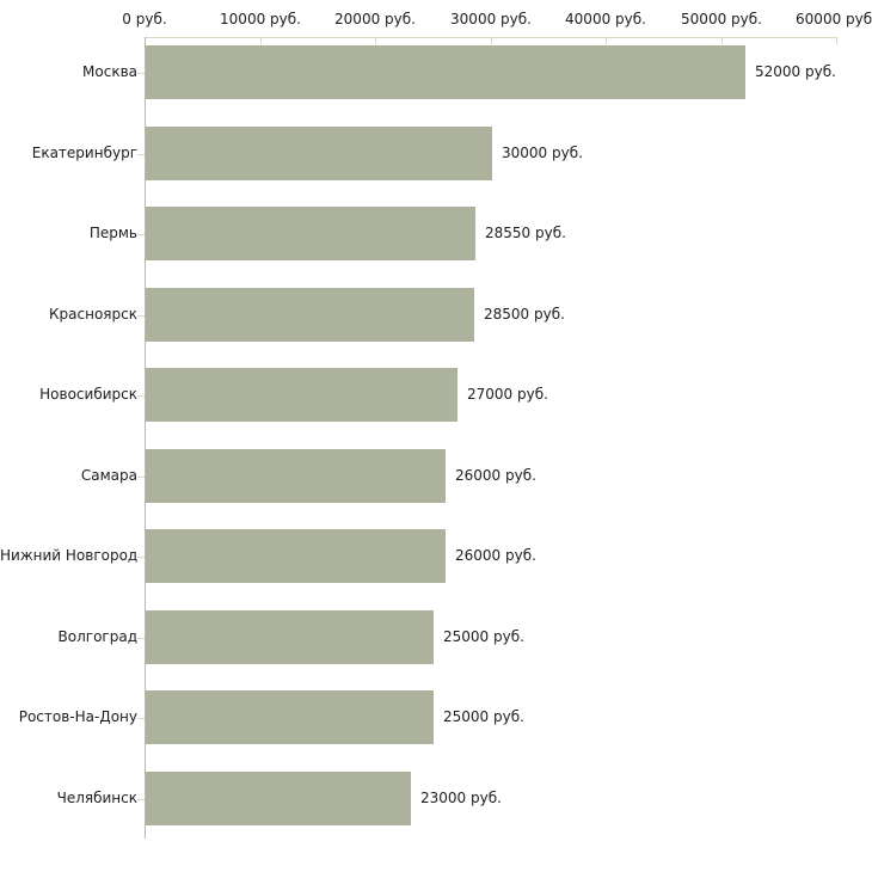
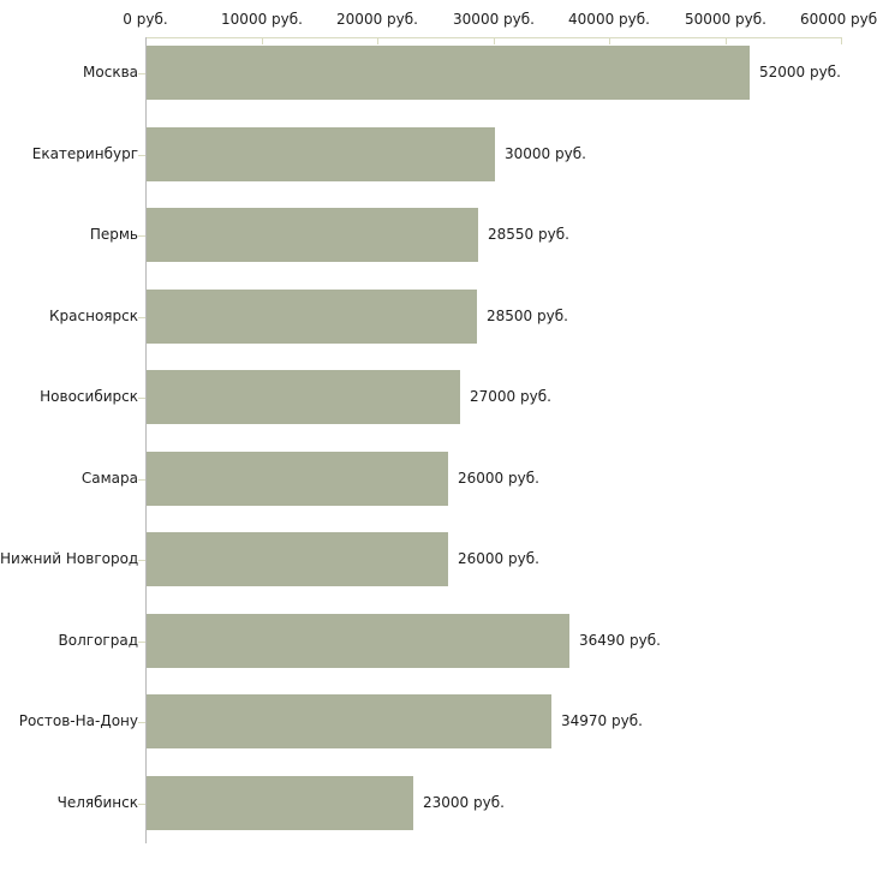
Волгоград: 25000 -> 36490
Ростов-На-Дону: 25000 -> 34970
